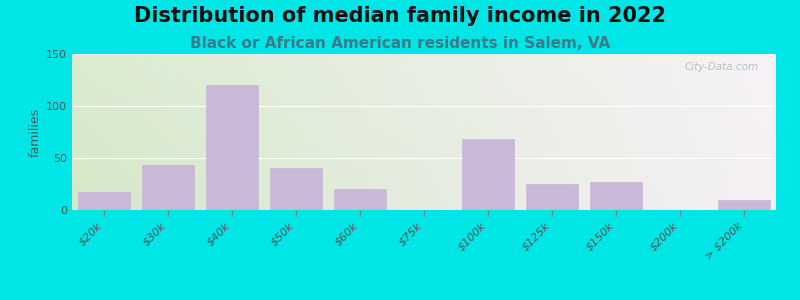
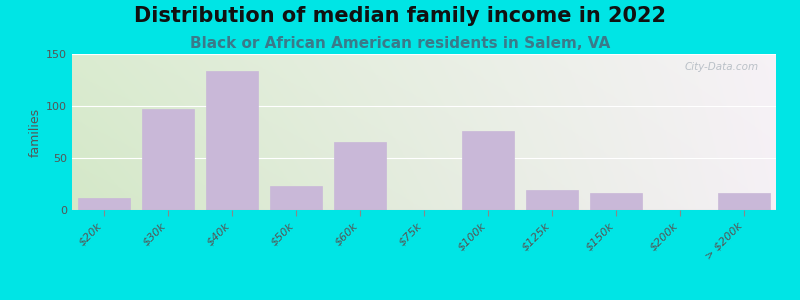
$20k: 17 -> 12
$30k: 43 -> 97
$40k: 120 -> 134
$50k: 40 -> 23
$60k: 20 -> 65
$100k: 68 -> 76
$125k: 25 -> 19
$150k: 27 -> 16
> $200k: 10 -> 16
